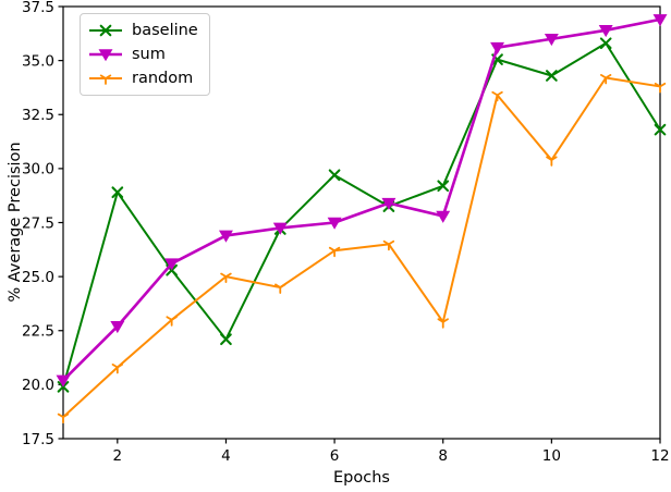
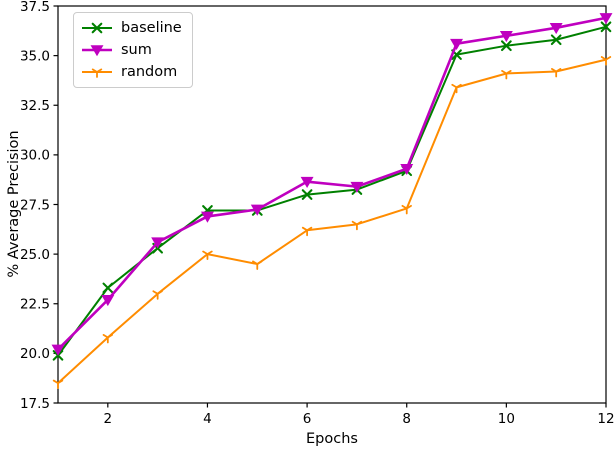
baseline/2: 28.9 -> 23.3
baseline/4: 22.1 -> 27.2
baseline/6: 29.7 -> 28.0
sum/6: 27.5 -> 28.6
sum/8: 27.8 -> 29.3
random/8: 22.9 -> 27.3
baseline/10: 34.3 -> 35.5
random/10: 30.4 -> 34.1
baseline/12: 31.8 -> 36.5
random/12: 33.8 -> 34.8
